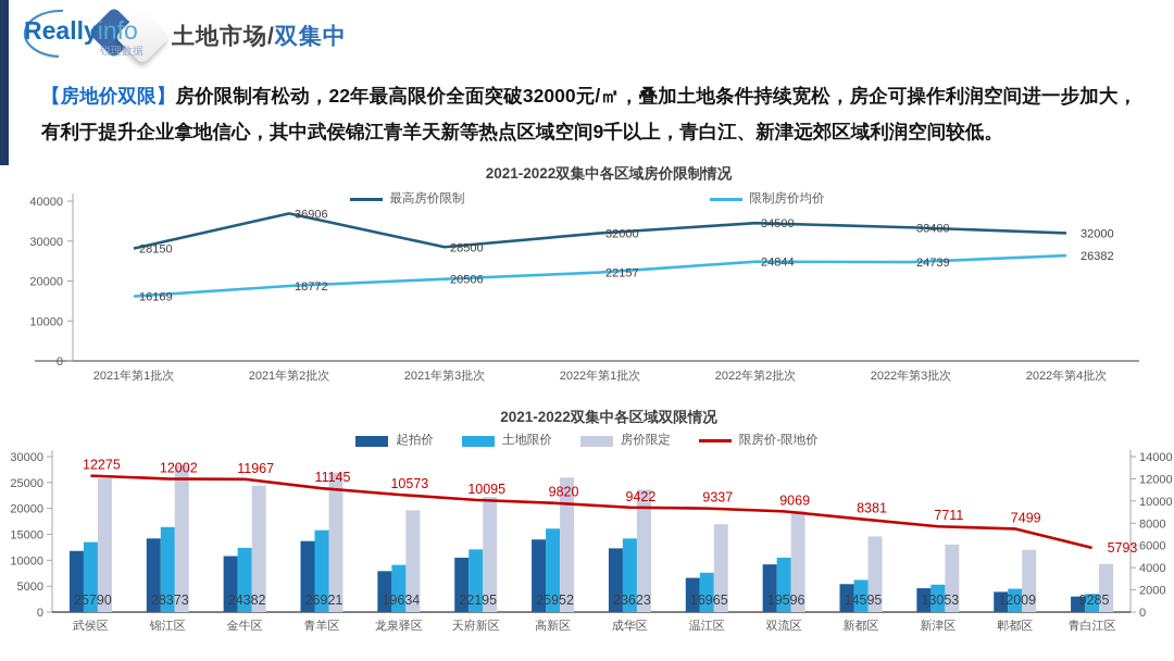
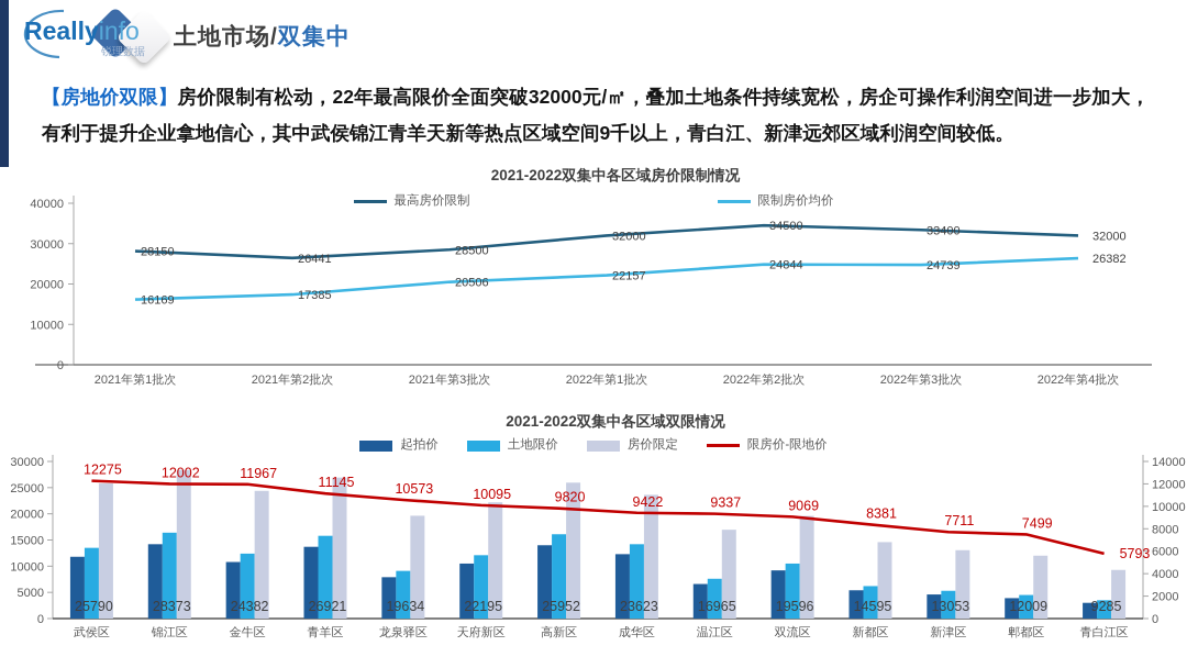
2021-2022双集中各区域房价限制情况/最高房价限制/2021年第2批次: 36906 -> 26441
2021-2022双集中各区域房价限制情况/限制房价均价/2021年第2批次: 18772 -> 17385
